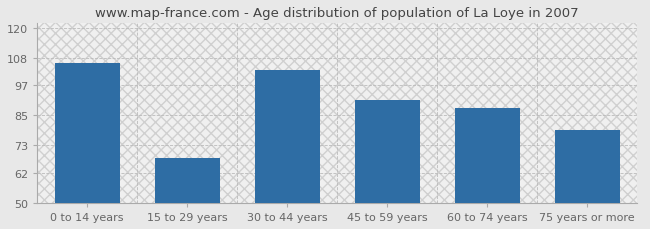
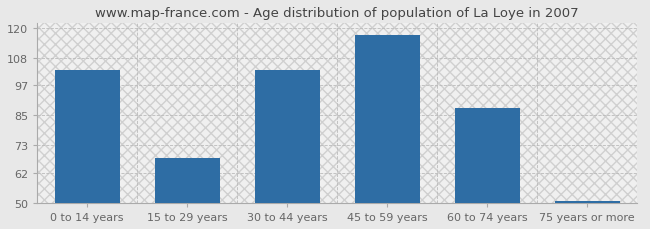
0 to 14 years: 106 -> 103
45 to 59 years: 91 -> 117
75 years or more: 79 -> 51
